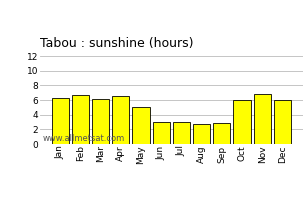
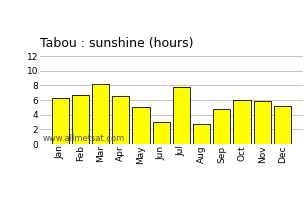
Mar: 6.1 -> 8.2
Jul: 3.0 -> 7.8
Sep: 2.8 -> 4.8
Nov: 6.8 -> 5.8
Dec: 6.0 -> 5.2
